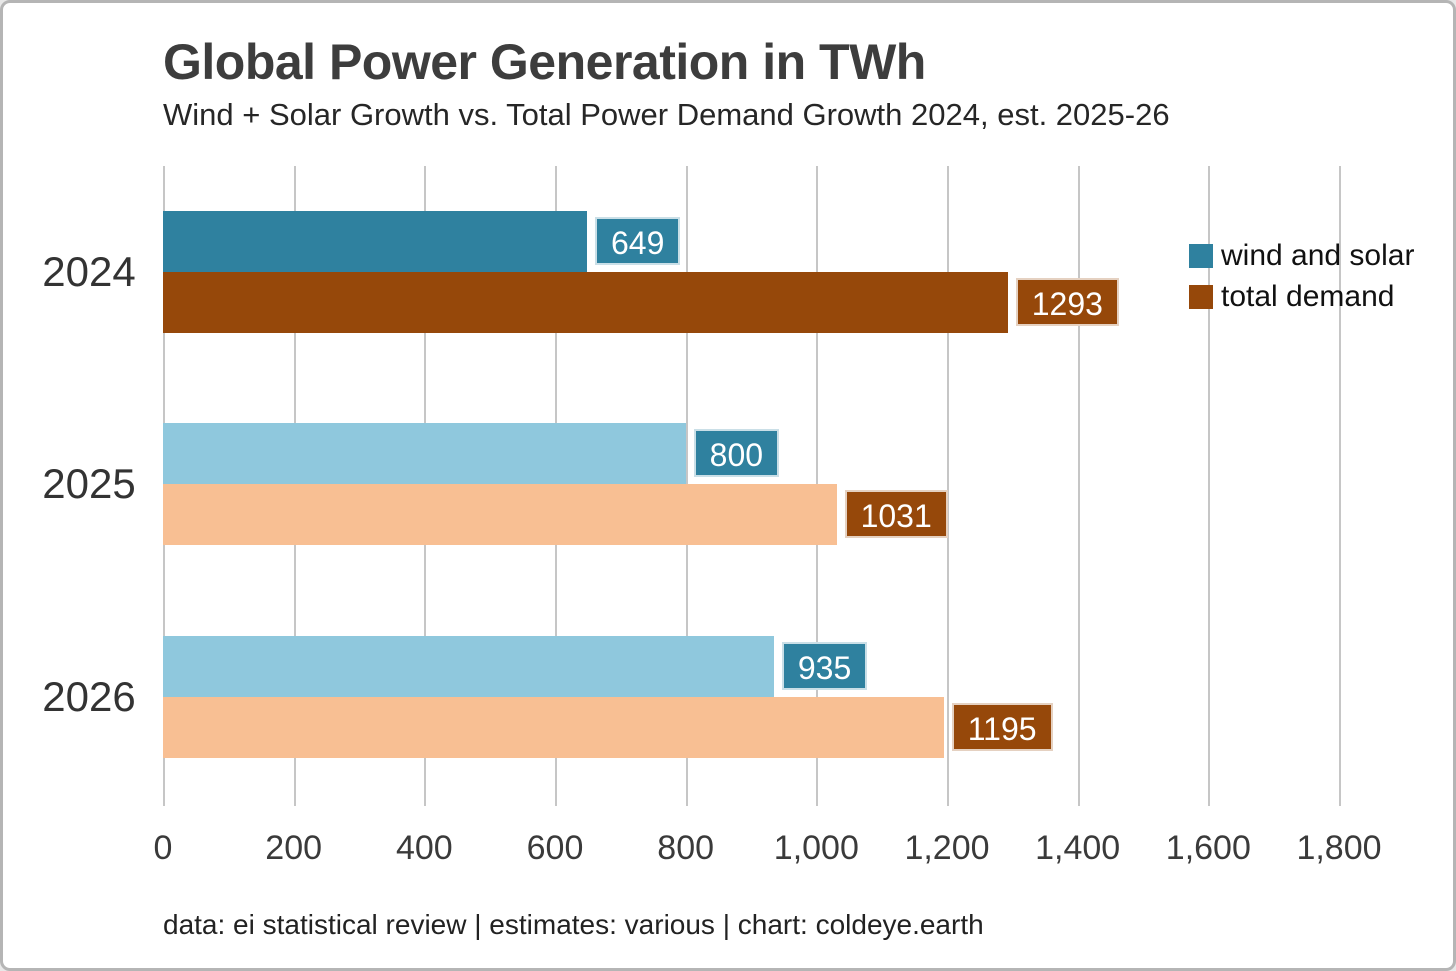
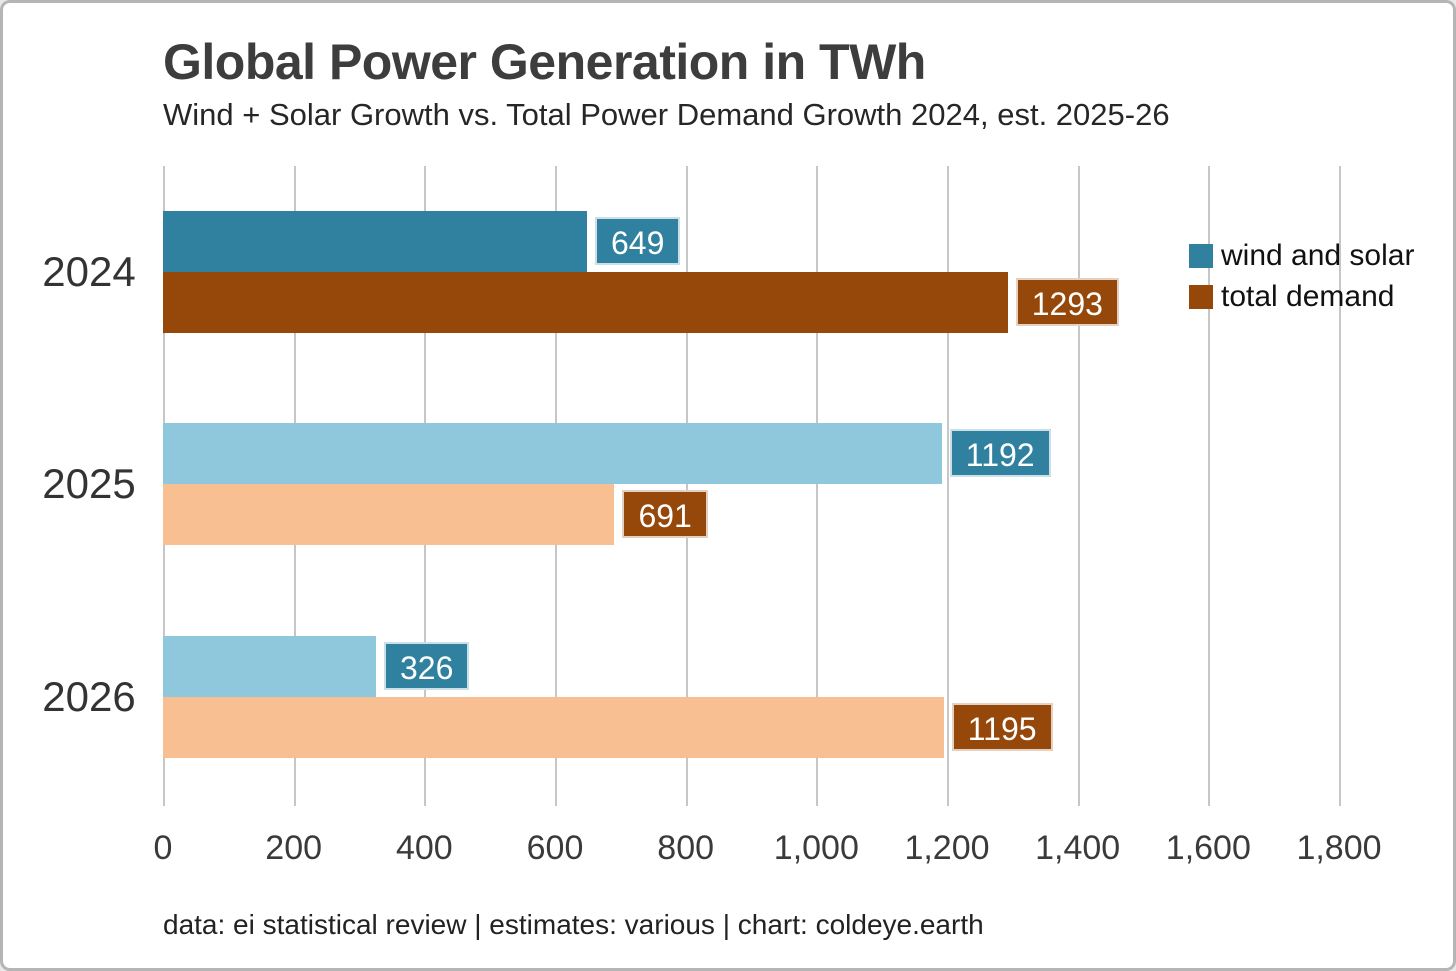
wind and solar/2025: 800 -> 1192
total demand/2025: 1031 -> 691
wind and solar/2026: 935 -> 326
